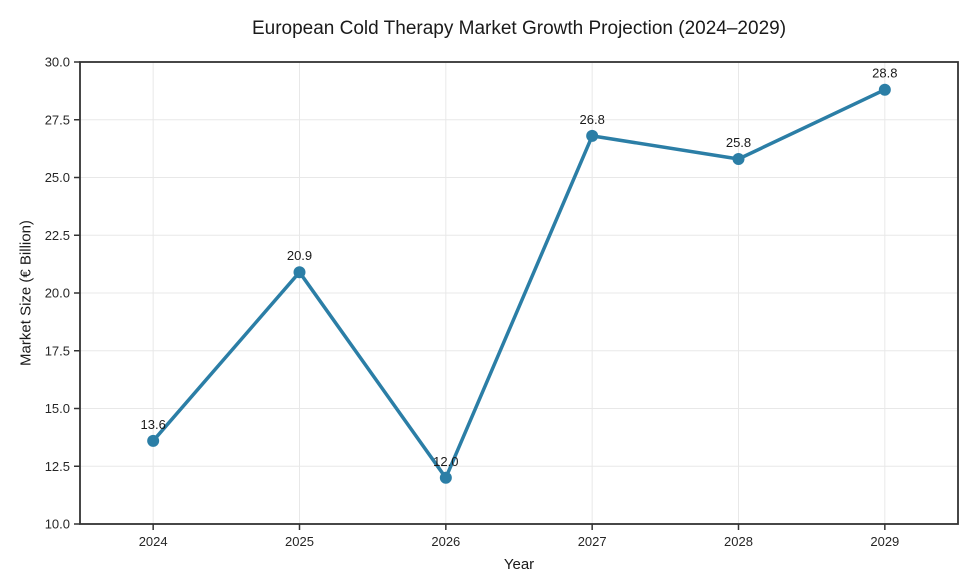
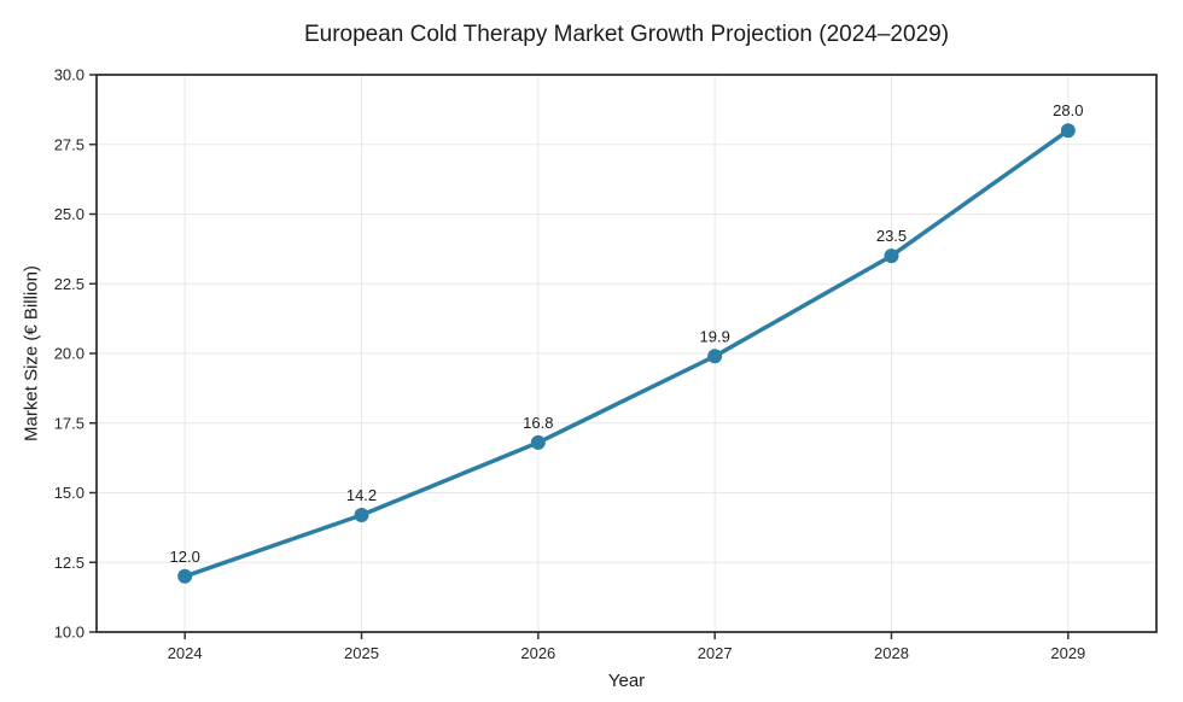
2024: 13.6 -> 12.0
2025: 20.9 -> 14.2
2026: 12.0 -> 16.8
2027: 26.8 -> 19.9
2028: 25.8 -> 23.5
2029: 28.8 -> 28.0
